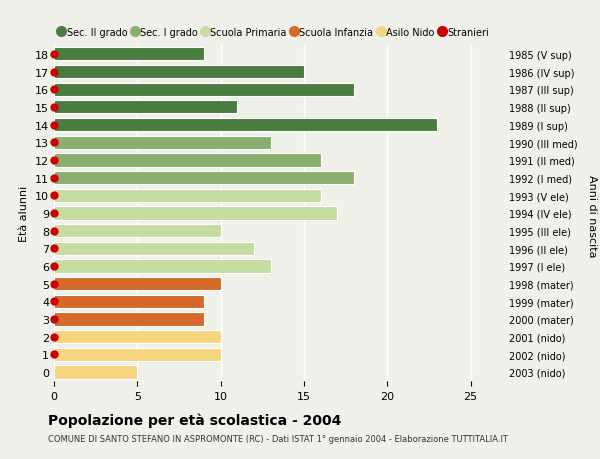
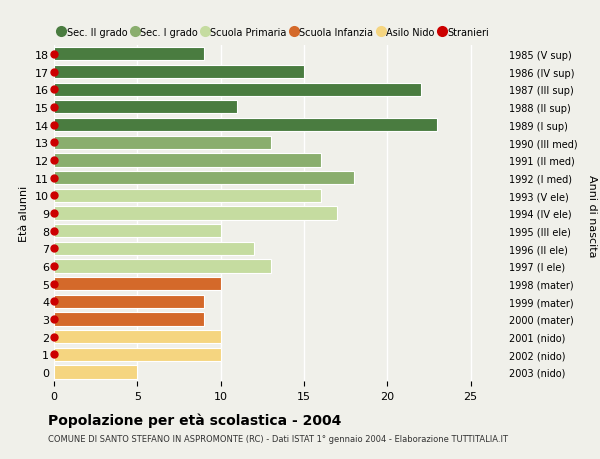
16: 18 -> 22
